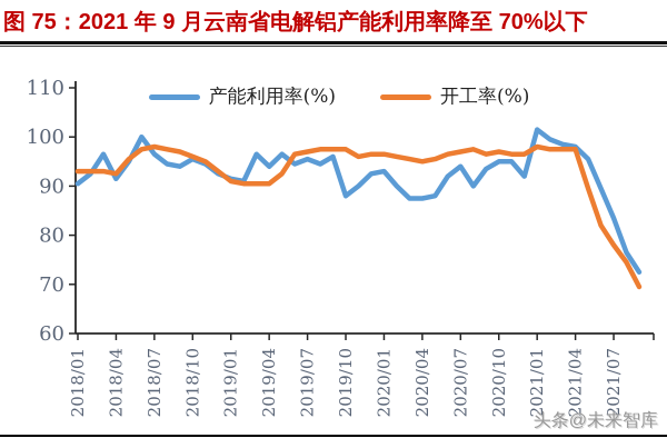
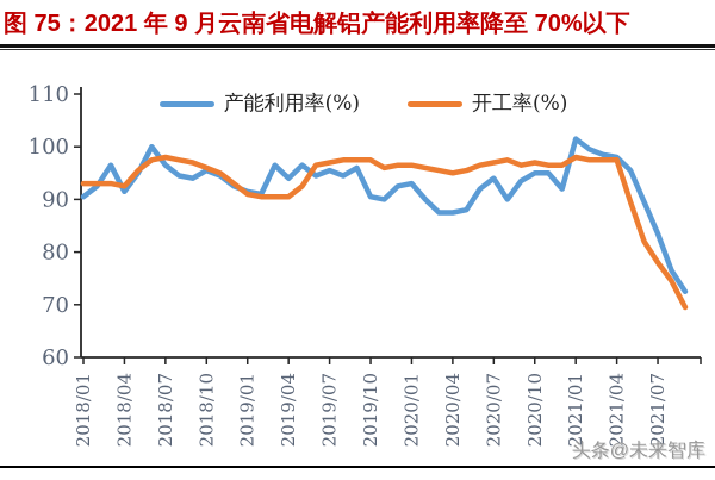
产能利用率(%)/2019/10: 88 -> 90
